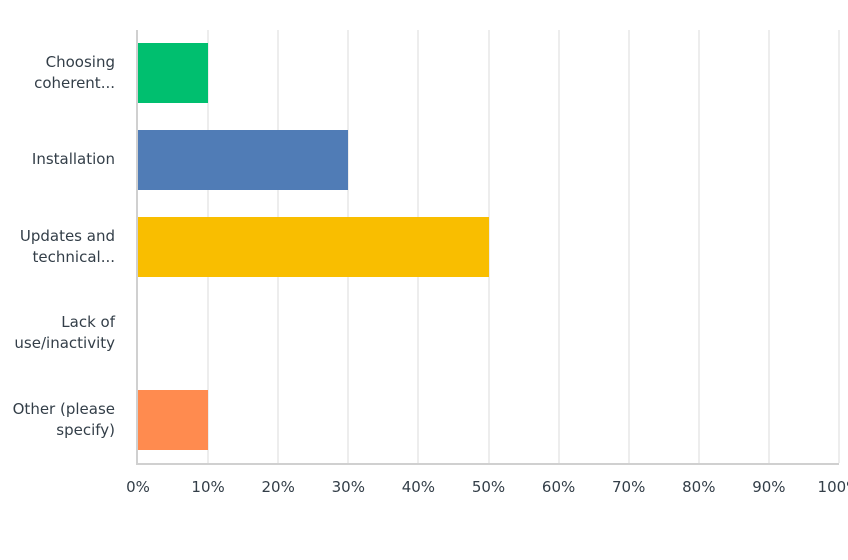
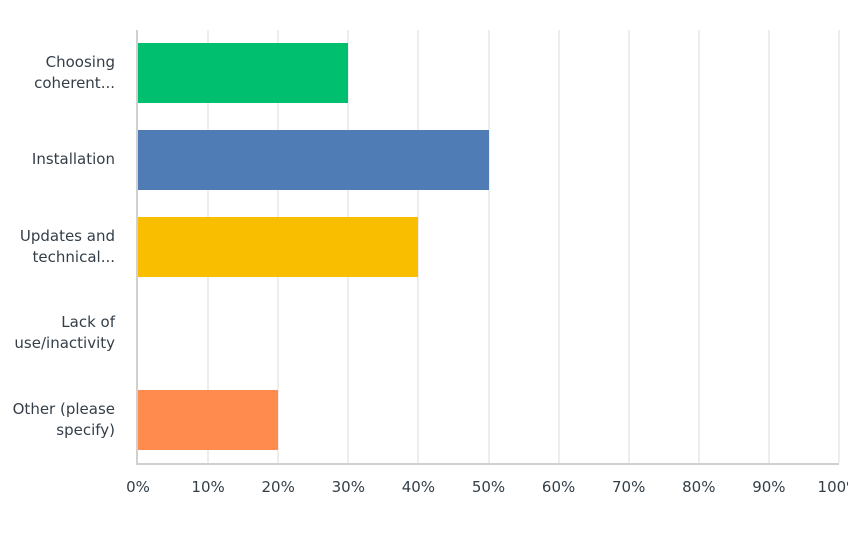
Choosing coherent...: 10% -> 30%
Installation: 30% -> 50%
Updates and technical...: 50% -> 40%
Other (please specify): 10% -> 20%
